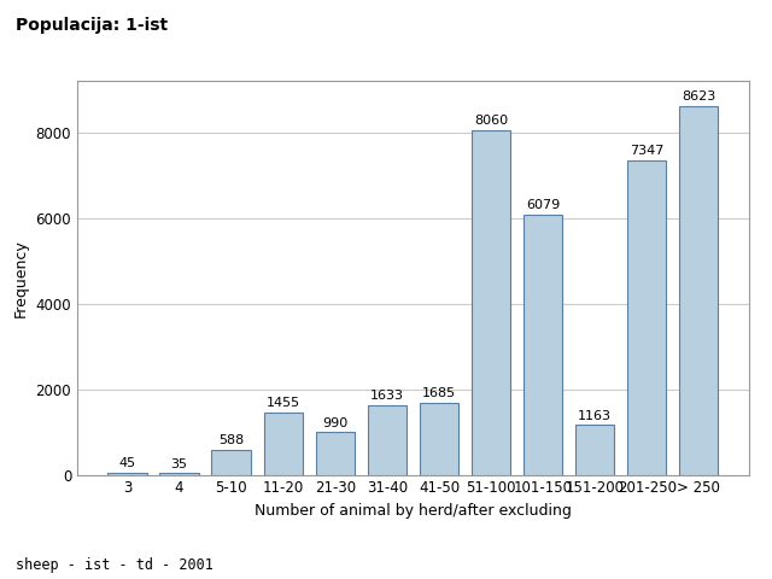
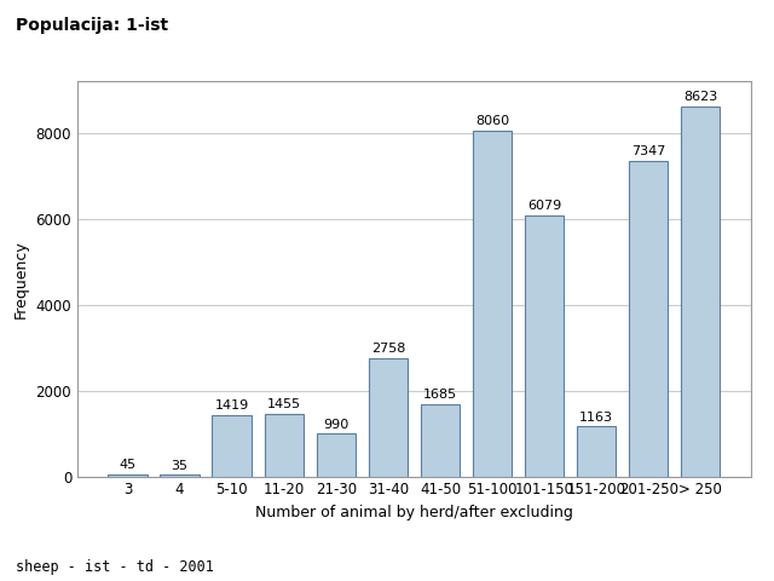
5-10: 588 -> 1419
31-40: 1633 -> 2758
